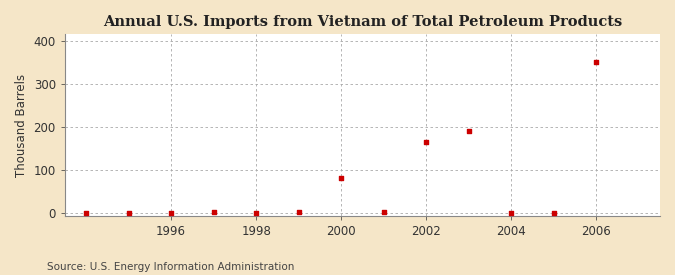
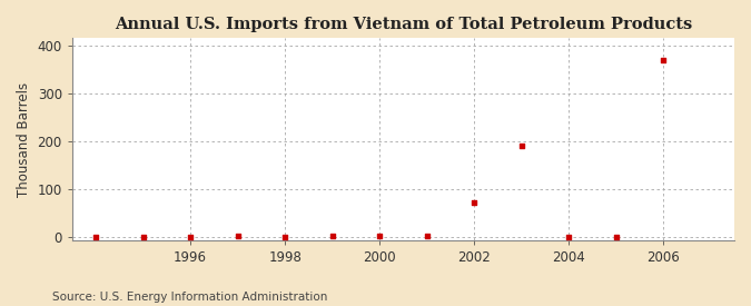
2000: 80 -> 1
2002: 165 -> 71
2006: 350 -> 370
